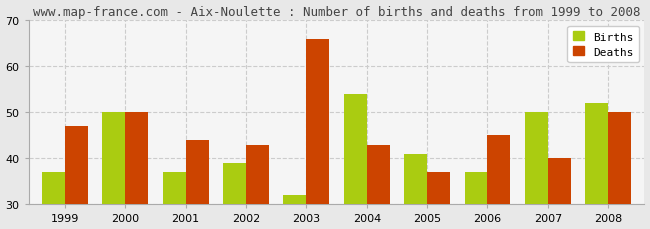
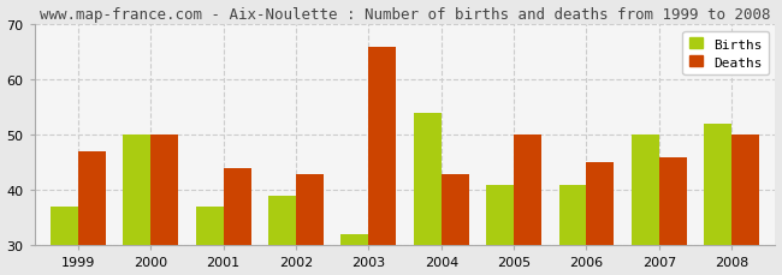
Deaths/2005: 37 -> 50
Births/2006: 37 -> 41
Deaths/2007: 40 -> 46
